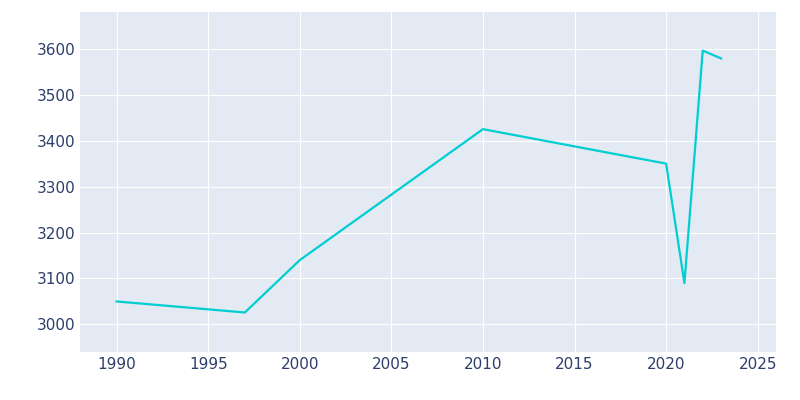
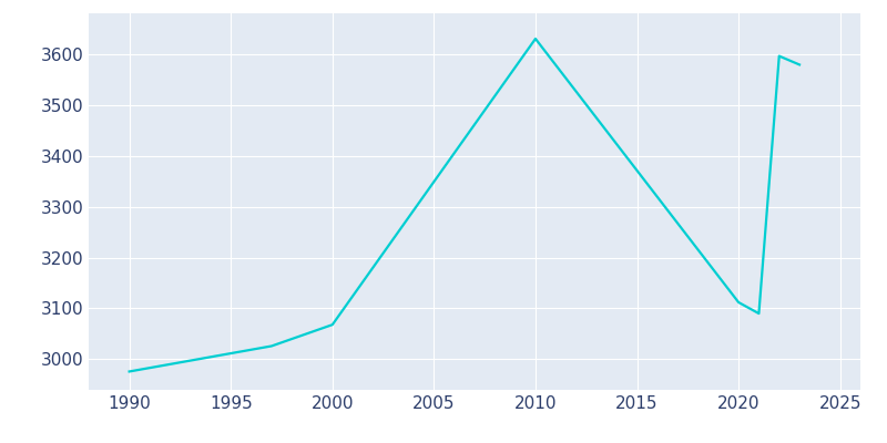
1990: 3050 -> 2976
2000: 3140 -> 3068
2010: 3425 -> 3630
2020: 3350 -> 3112
